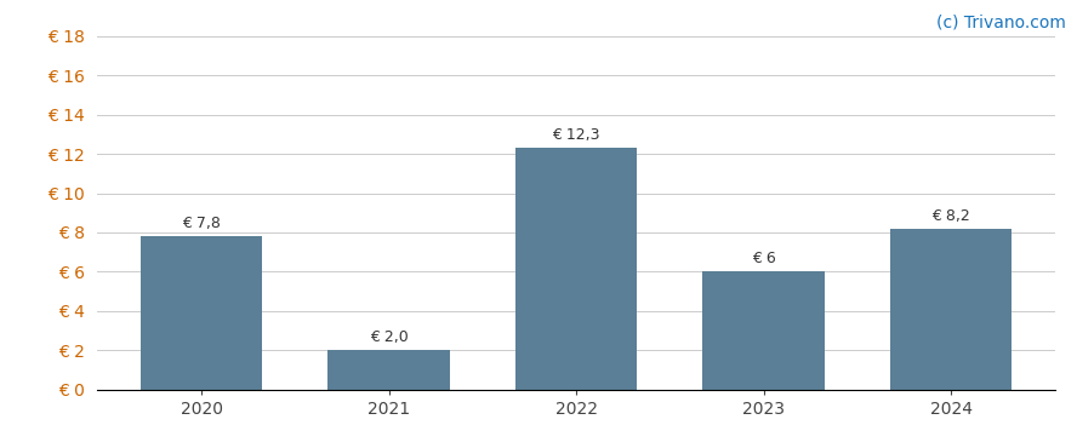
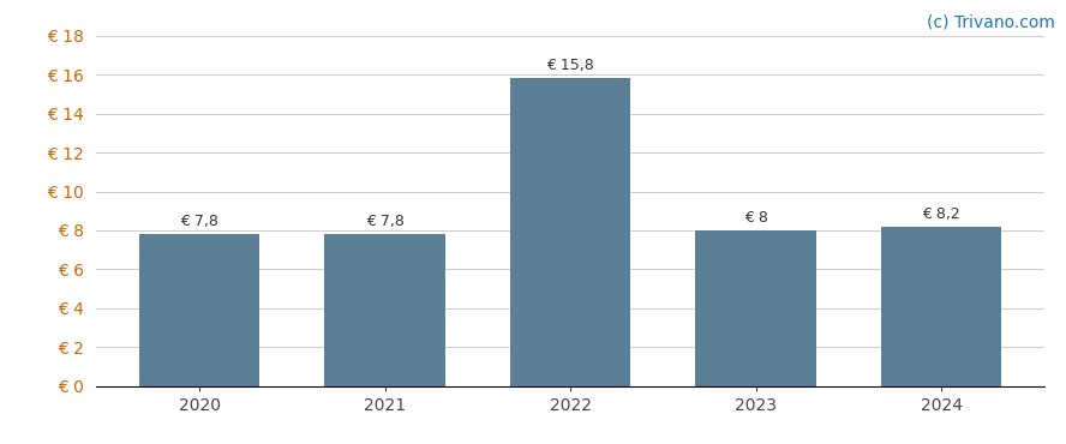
2021: 2,0 -> 7,8
2022: 12,3 -> 15,8
2023: 6 -> 8
